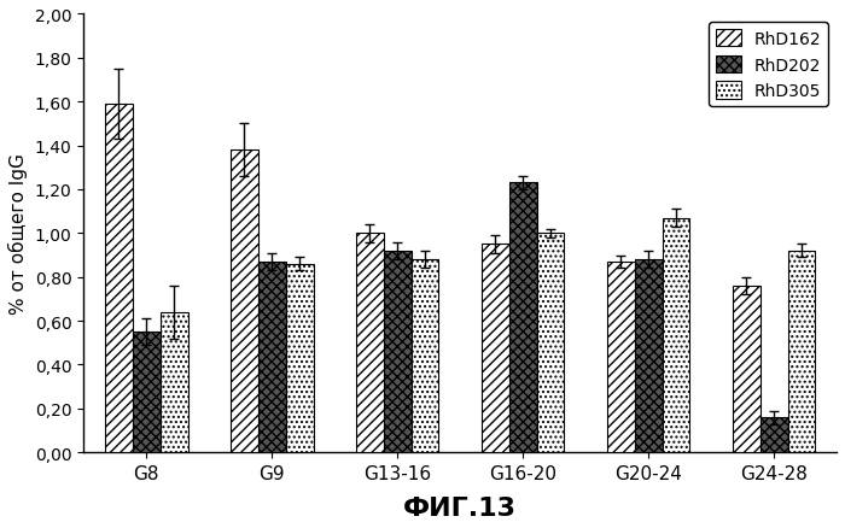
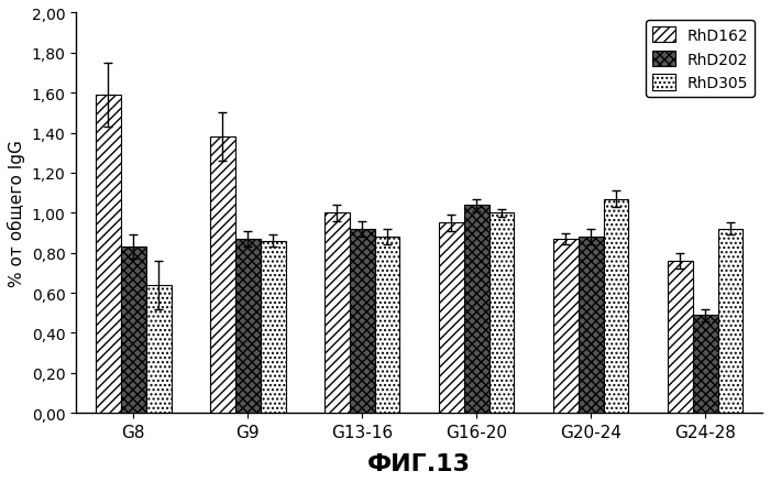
RhD202/G8: 0,55 -> 0,83
RhD202/G16-20: 1,23 -> 1,04
RhD202/G24-28: 0,16 -> 0,49
